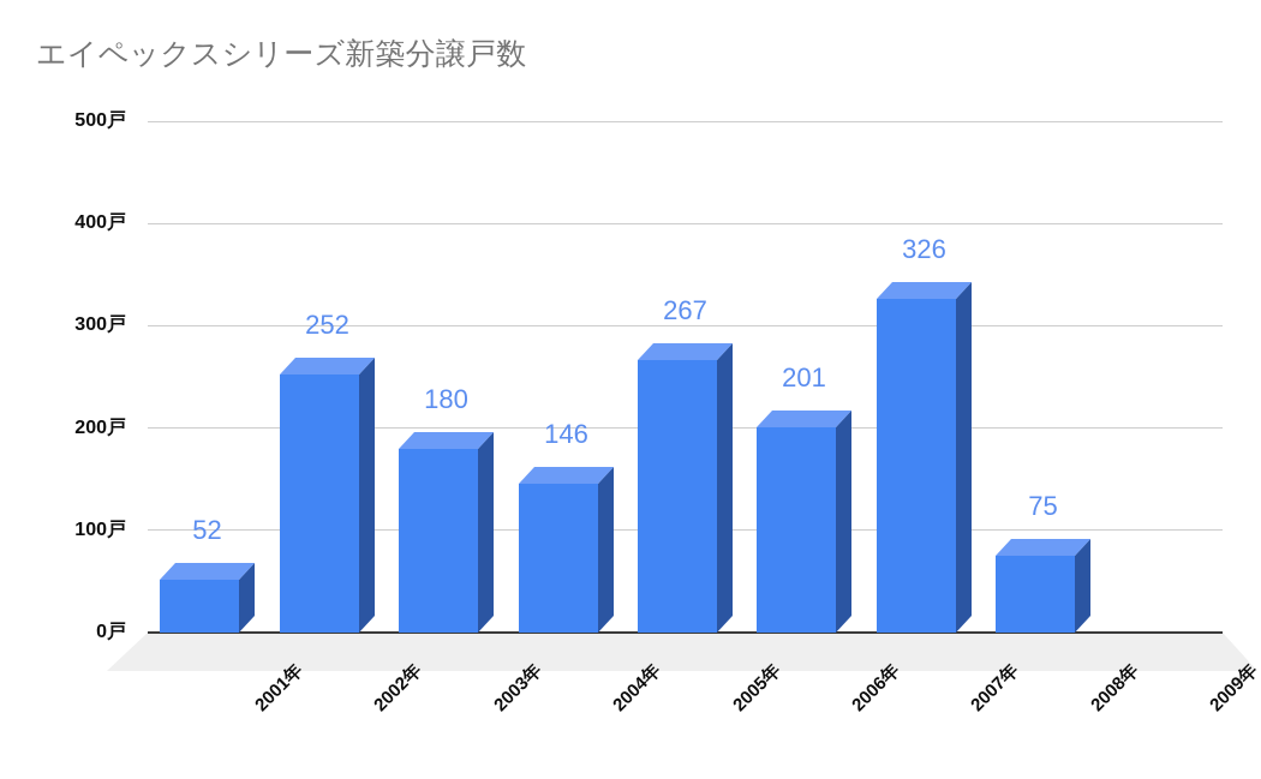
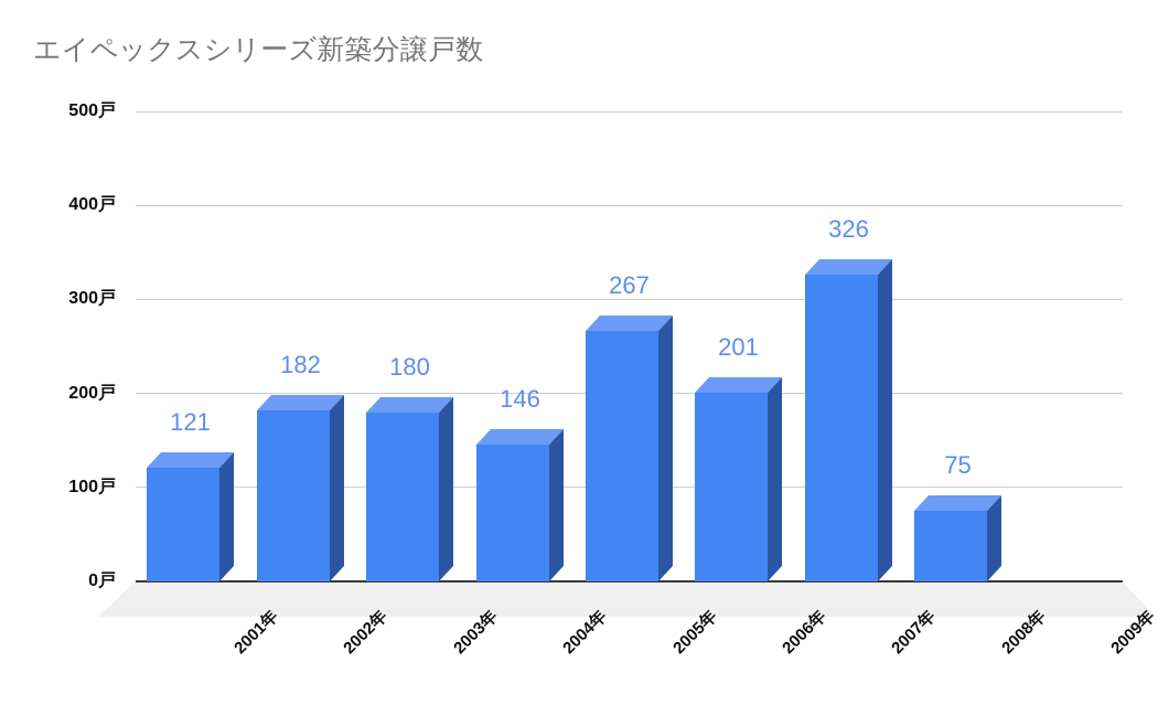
2001年: 52 -> 121
2002年: 252 -> 182
